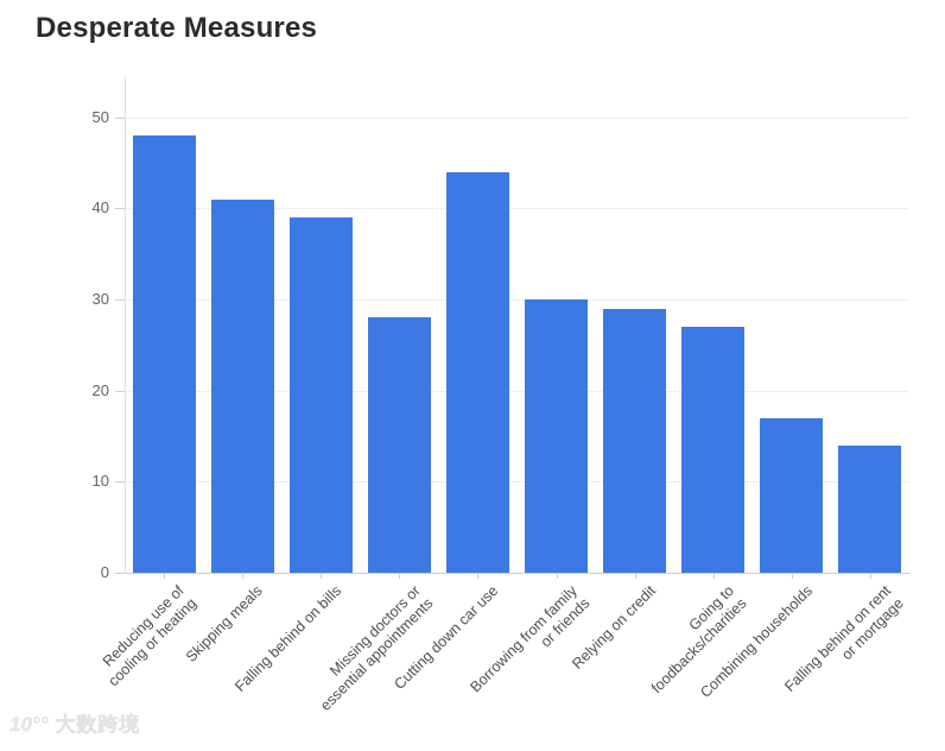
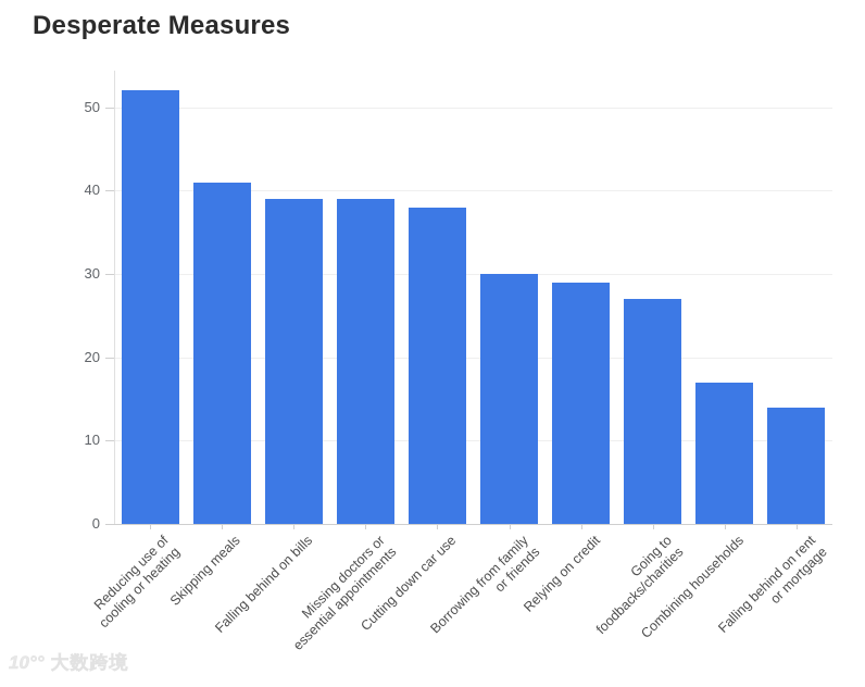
Reducing use of cooling or heating: 48 -> 52
Missing doctors or essential appointments: 28 -> 39
Cutting down car use: 44 -> 38
